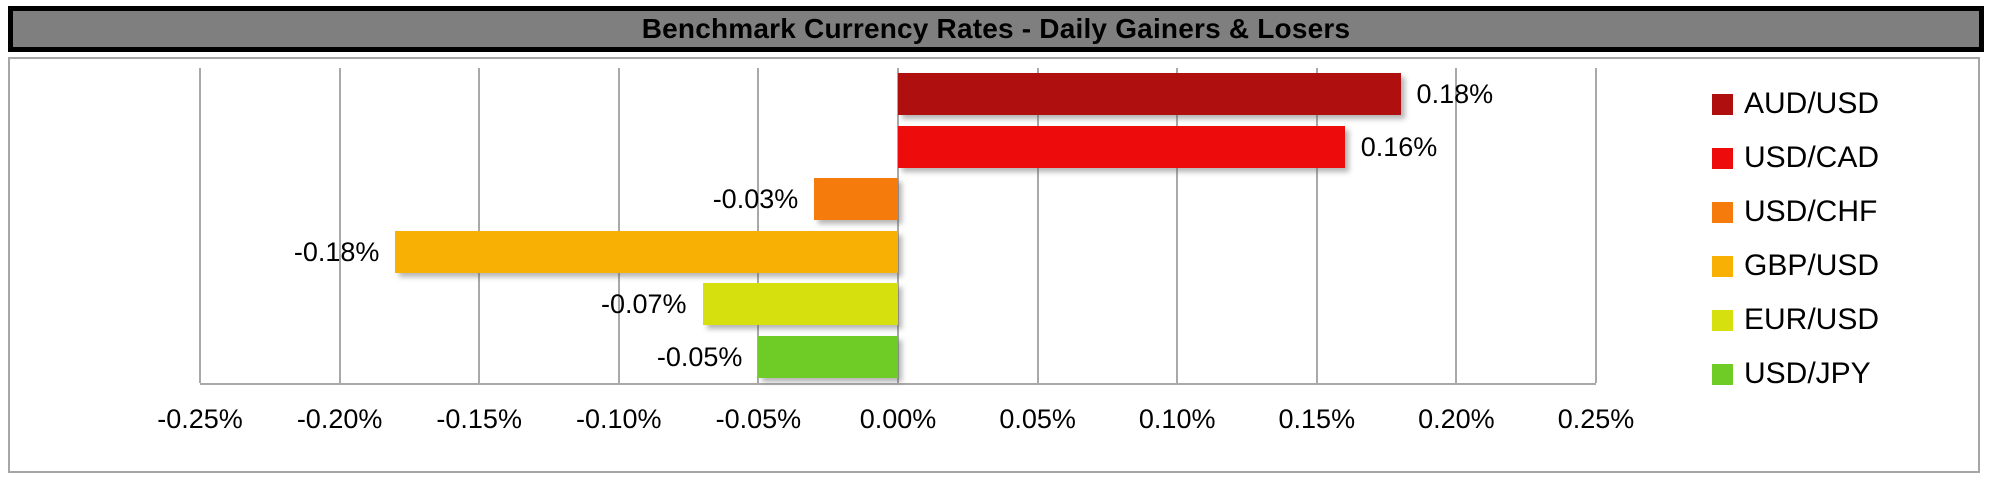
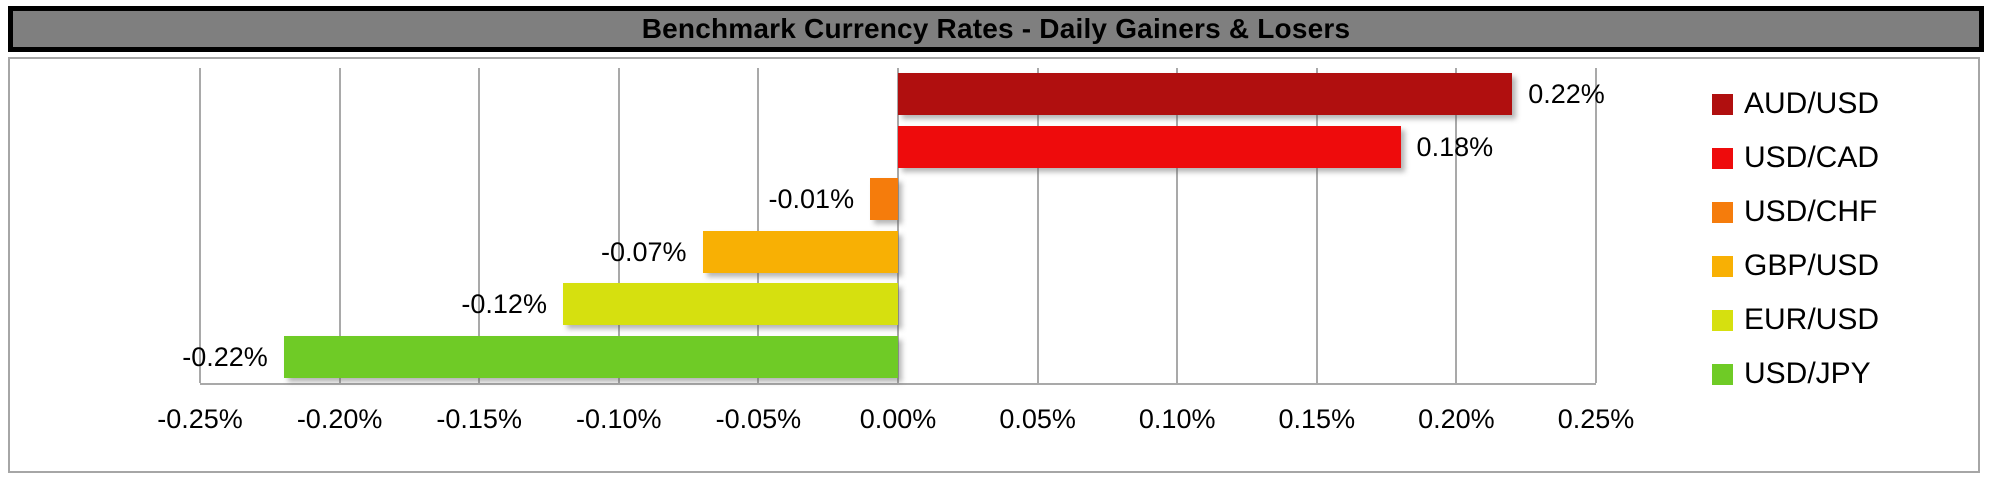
AUD/USD: 0.18% -> 0.22%
USD/CAD: 0.16% -> 0.18%
USD/CHF: -0.03% -> -0.01%
GBP/USD: -0.18% -> -0.07%
EUR/USD: -0.07% -> -0.12%
USD/JPY: -0.05% -> -0.22%
